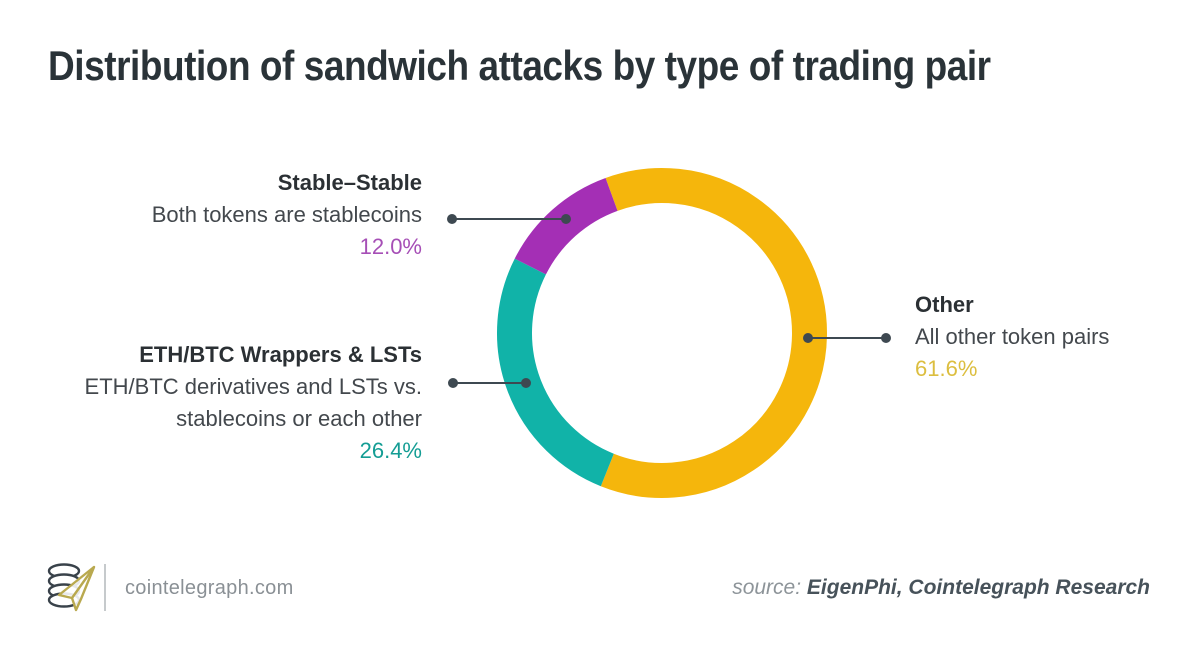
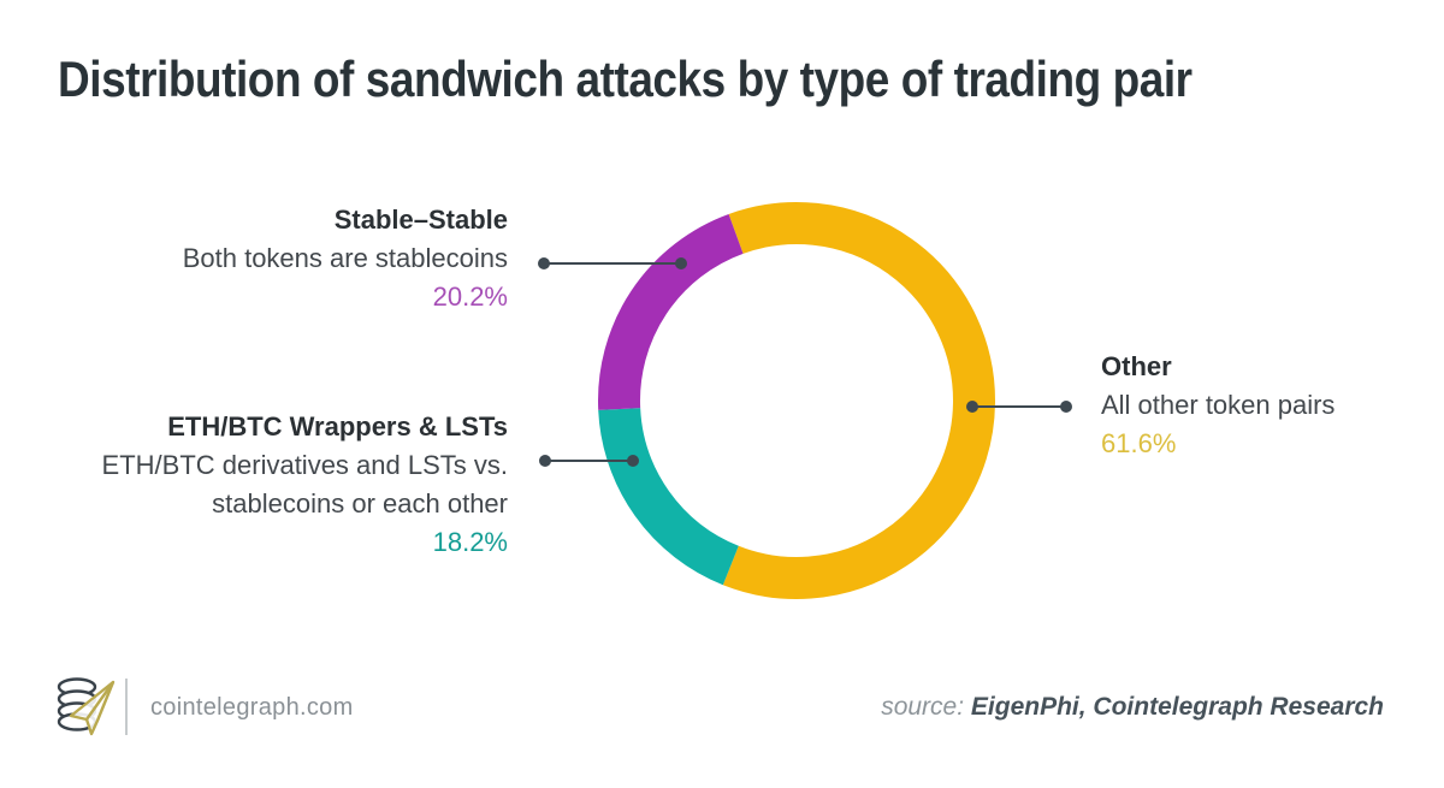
ETH/BTC Wrappers & LSTs: 26.4% -> 18.2%
Stable–Stable: 12.0% -> 20.2%
